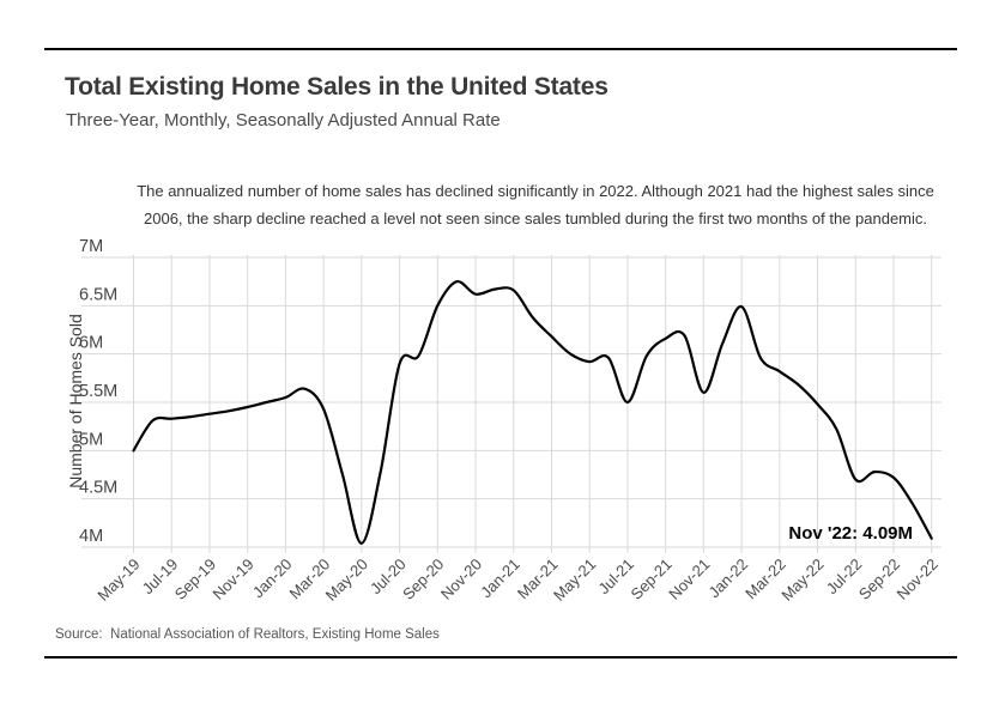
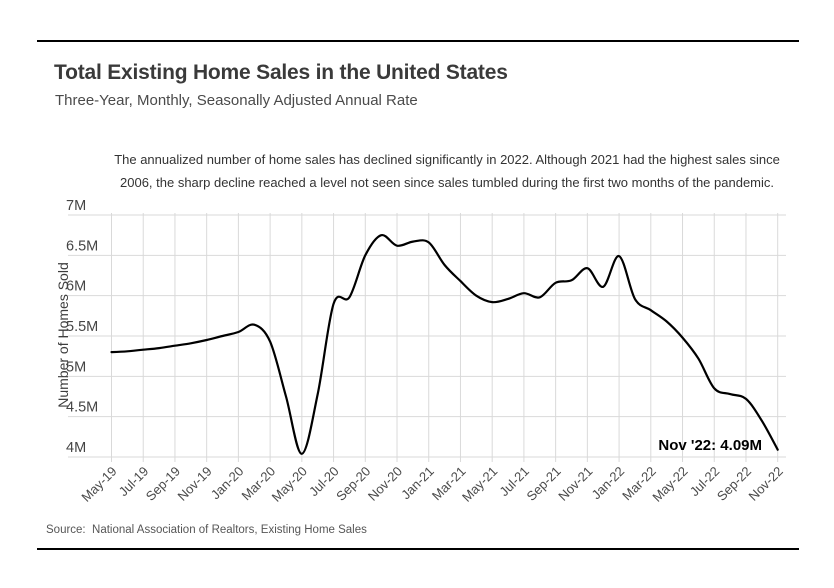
May-19: 5.0M -> 5.3M
Jul-21: 5.5M -> 6.0M
Nov-21: 5.6M -> 6.3M
Jul-22: 4.7M -> 4.8M
